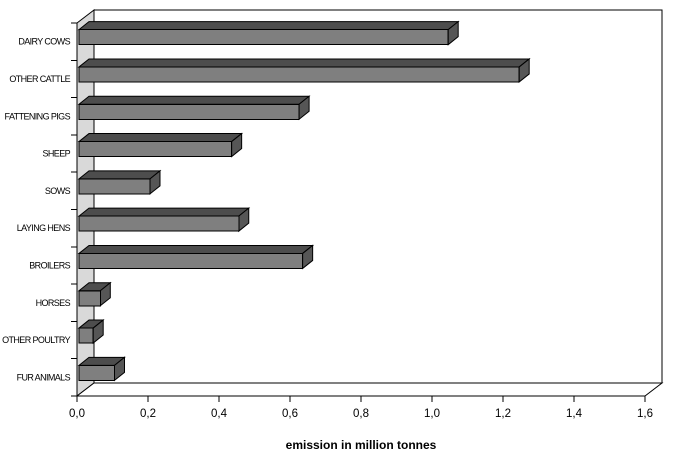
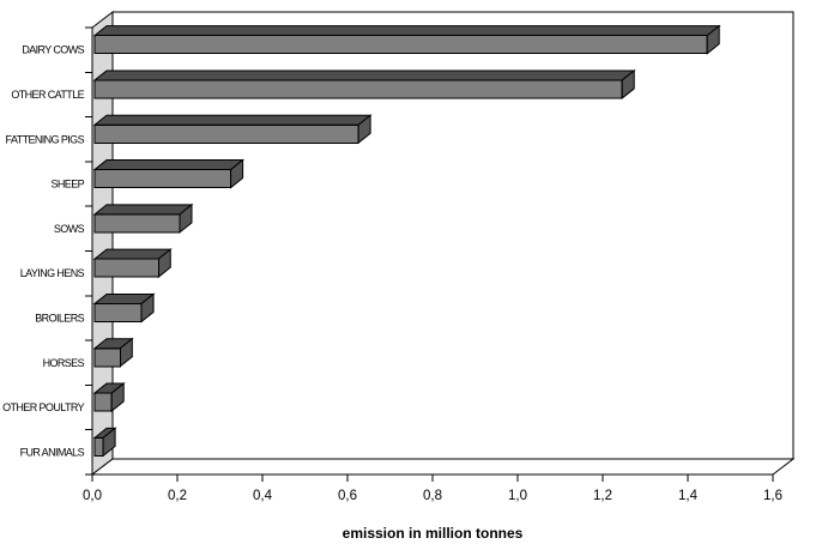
DAIRY COWS: 1,04 -> 1,44
SHEEP: 0,43 -> 0,32
LAYING HENS: 0,45 -> 0,15
BROILERS: 0,63 -> 0,11
FUR ANIMALS: 0,10 -> 0,02
